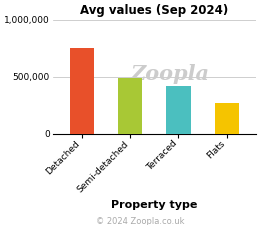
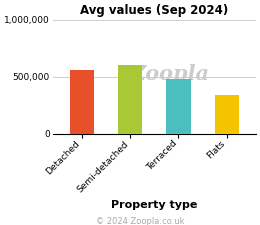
Detached: 760,000 -> 560,000
Semi-detached: 490,000 -> 600,000
Terraced: 420,000 -> 480,000
Flats: 260,000 -> 340,000
